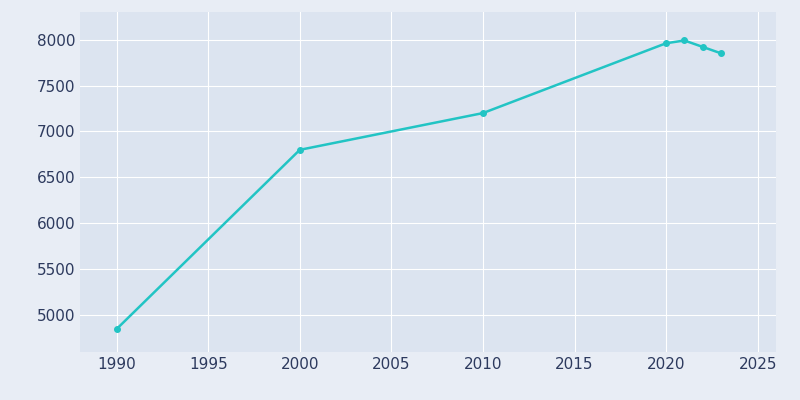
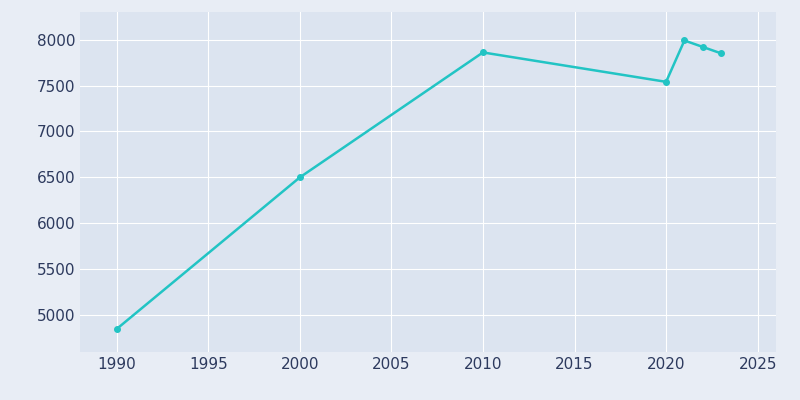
2000: 6800 -> 6500
2010: 7200 -> 7860
2020: 7960 -> 7540
